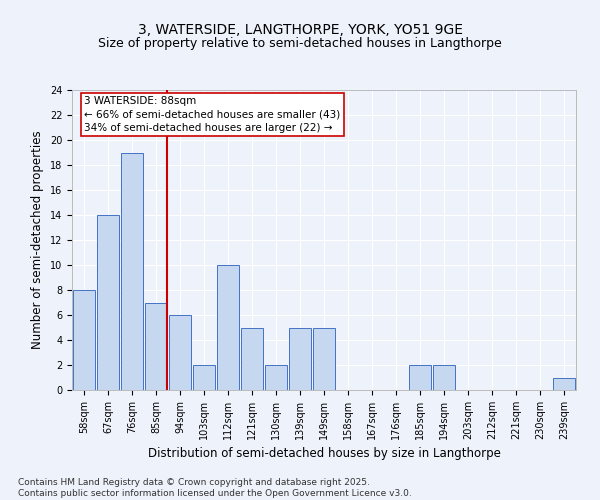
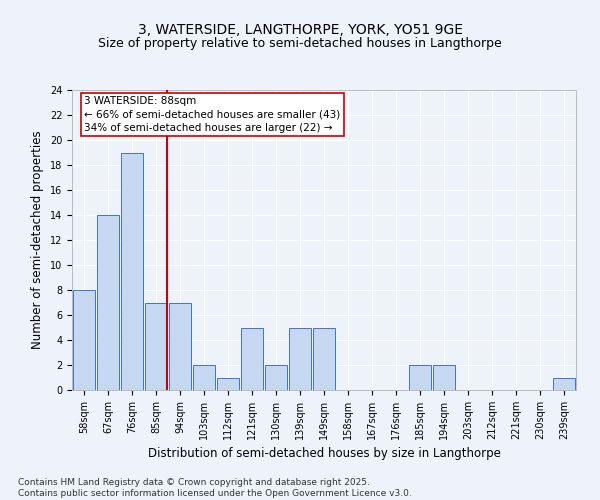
94sqm: 6 -> 7
112sqm: 10 -> 1
